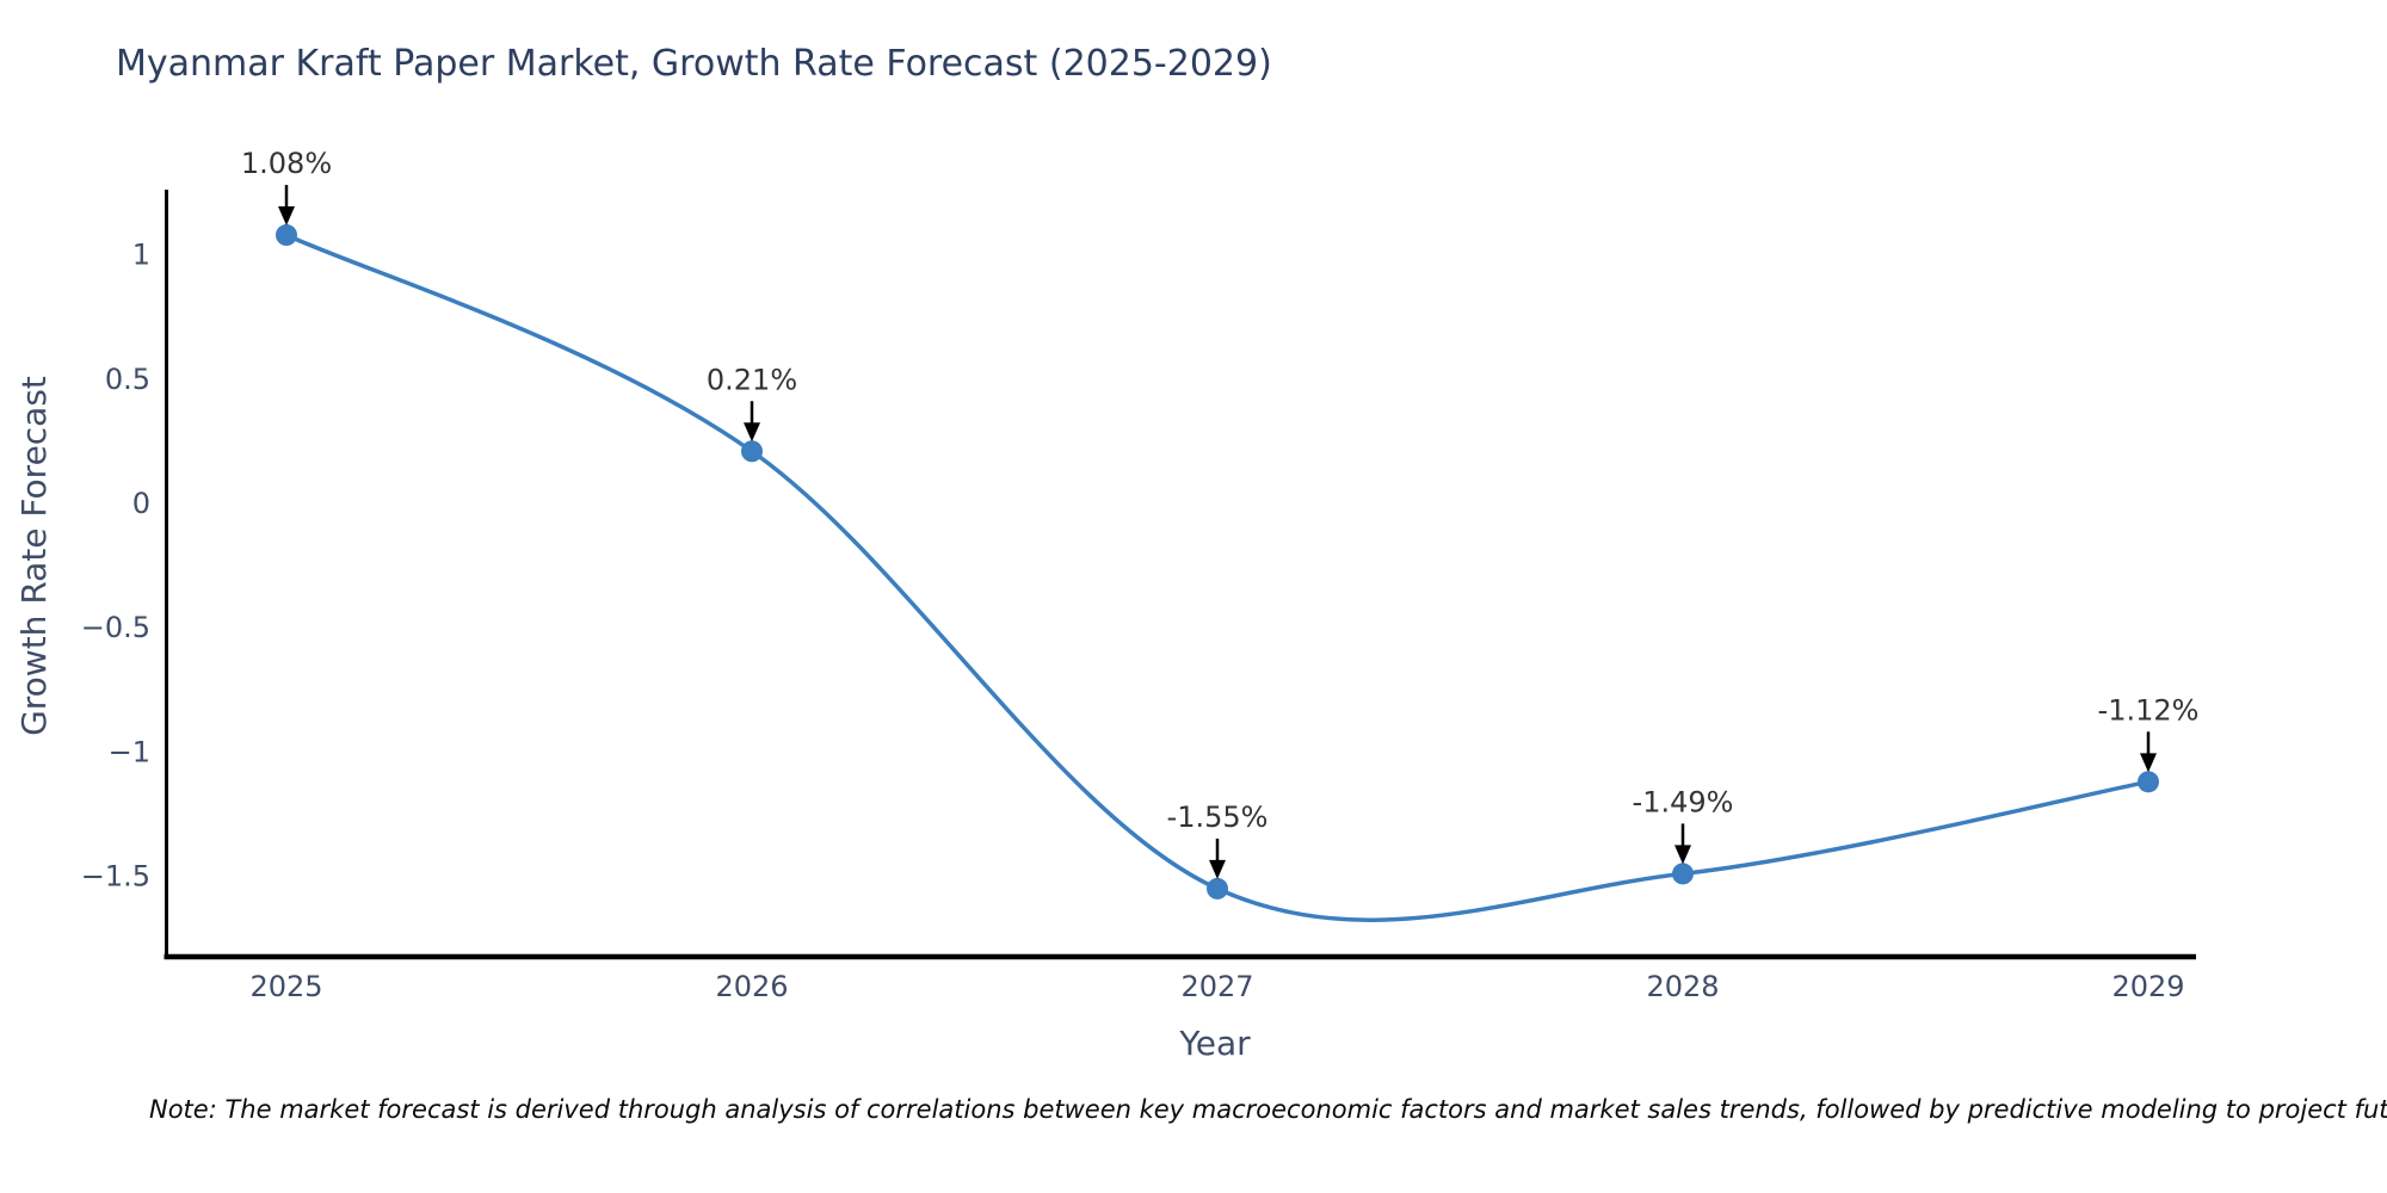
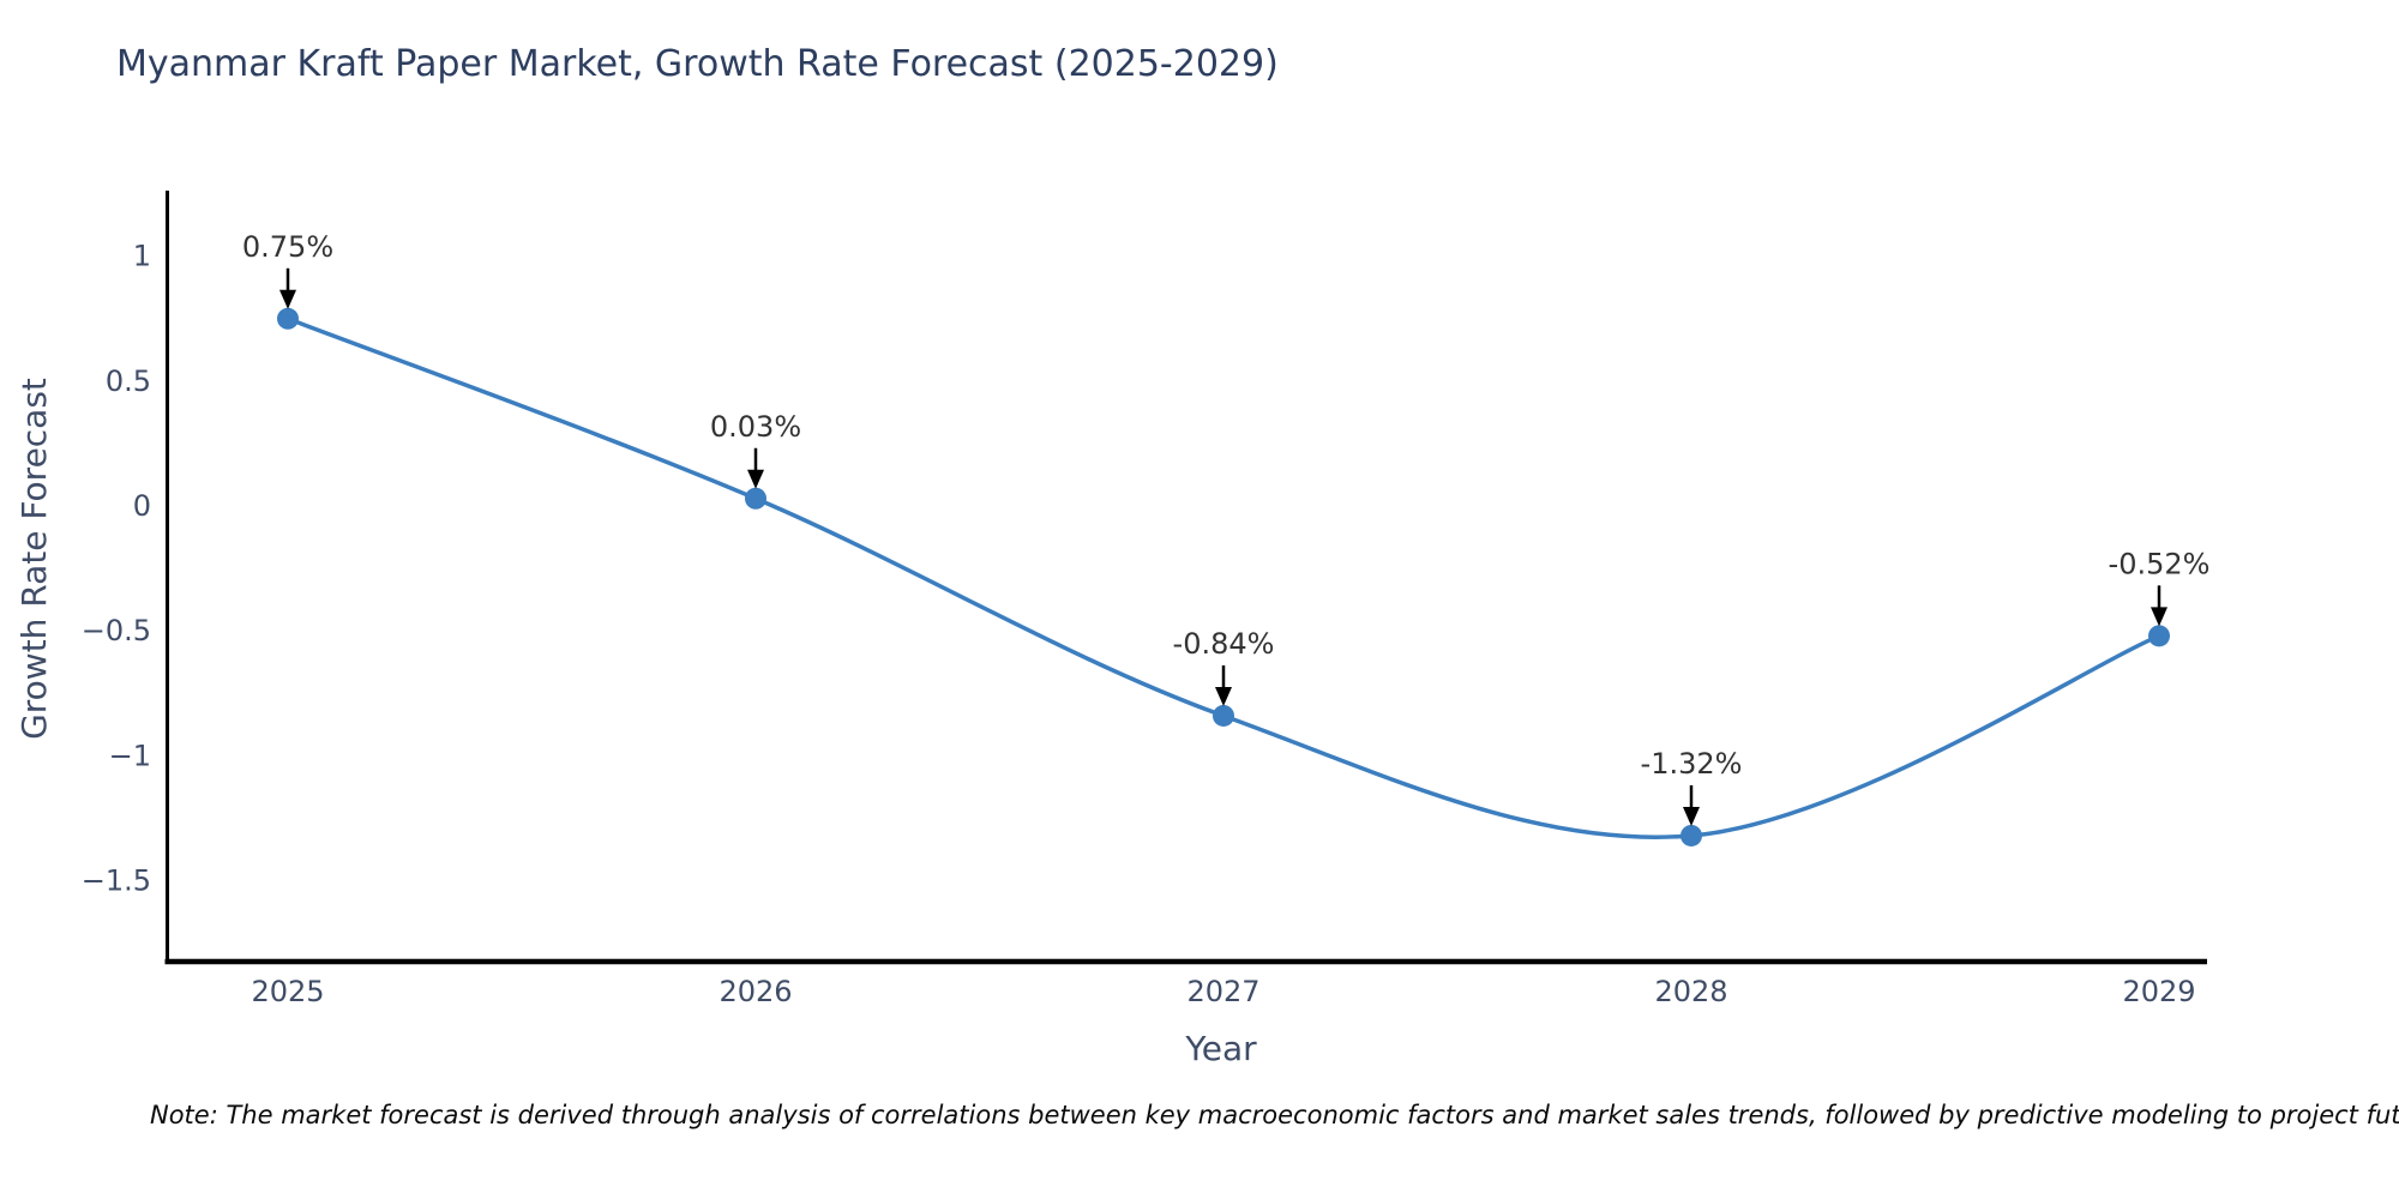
2025: 1.08% -> 0.75%
2026: 0.21% -> 0.03%
2027: -1.55% -> -0.84%
2028: -1.49% -> -1.32%
2029: -1.12% -> -0.52%
